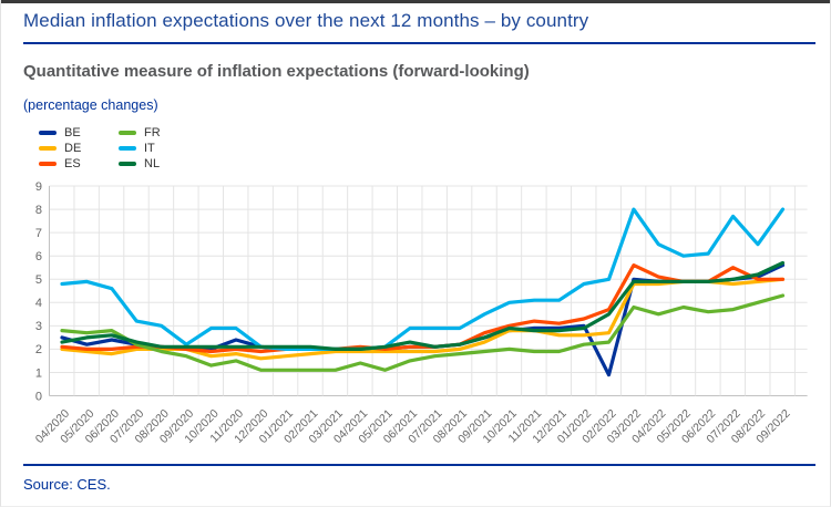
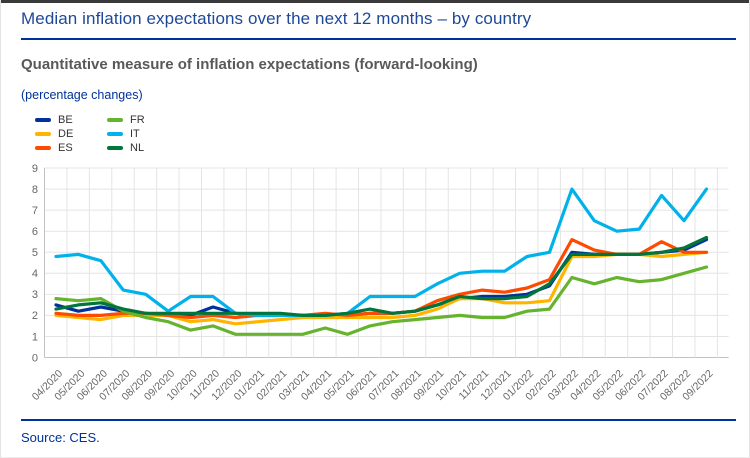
BE/02/2022: 0.9 -> 3.4
